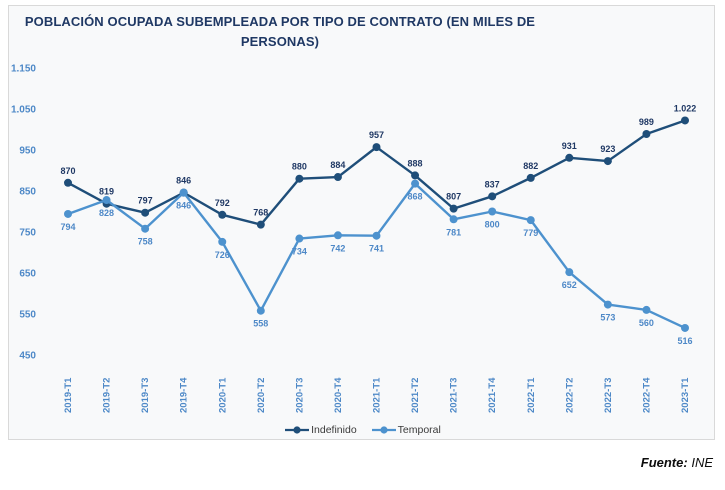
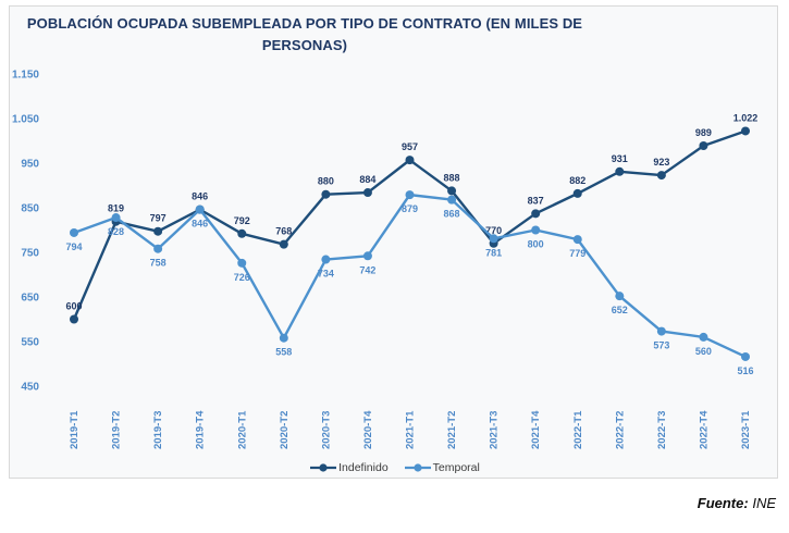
Indefinido/2019-T1: 870 -> 600
Temporal/2021-T1: 741 -> 879
Indefinido/2021-T3: 807 -> 770
